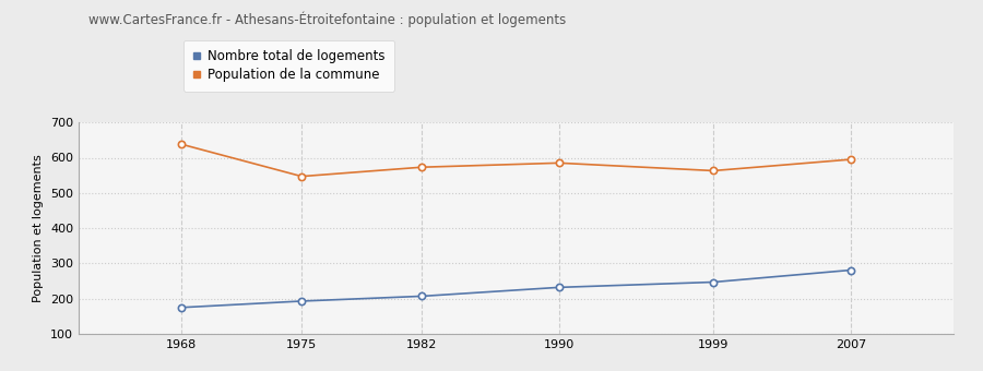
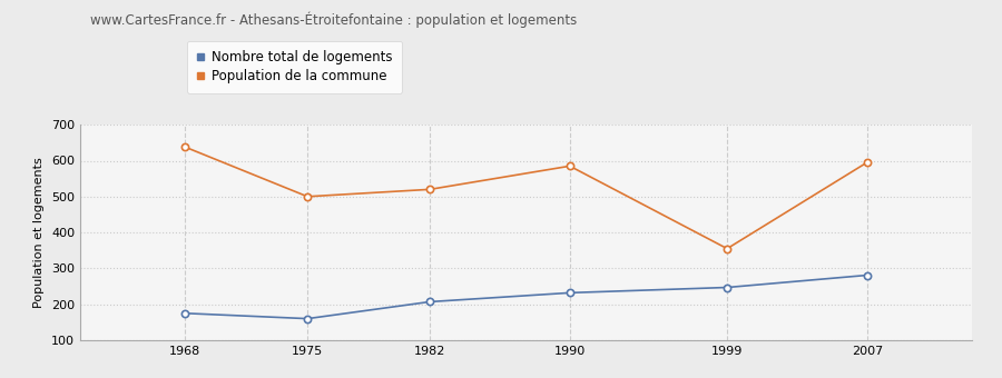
Nombre total de logements/1975: 193 -> 160
Population de la commune/1975: 547 -> 500
Population de la commune/1982: 573 -> 520
Population de la commune/1999: 563 -> 355
